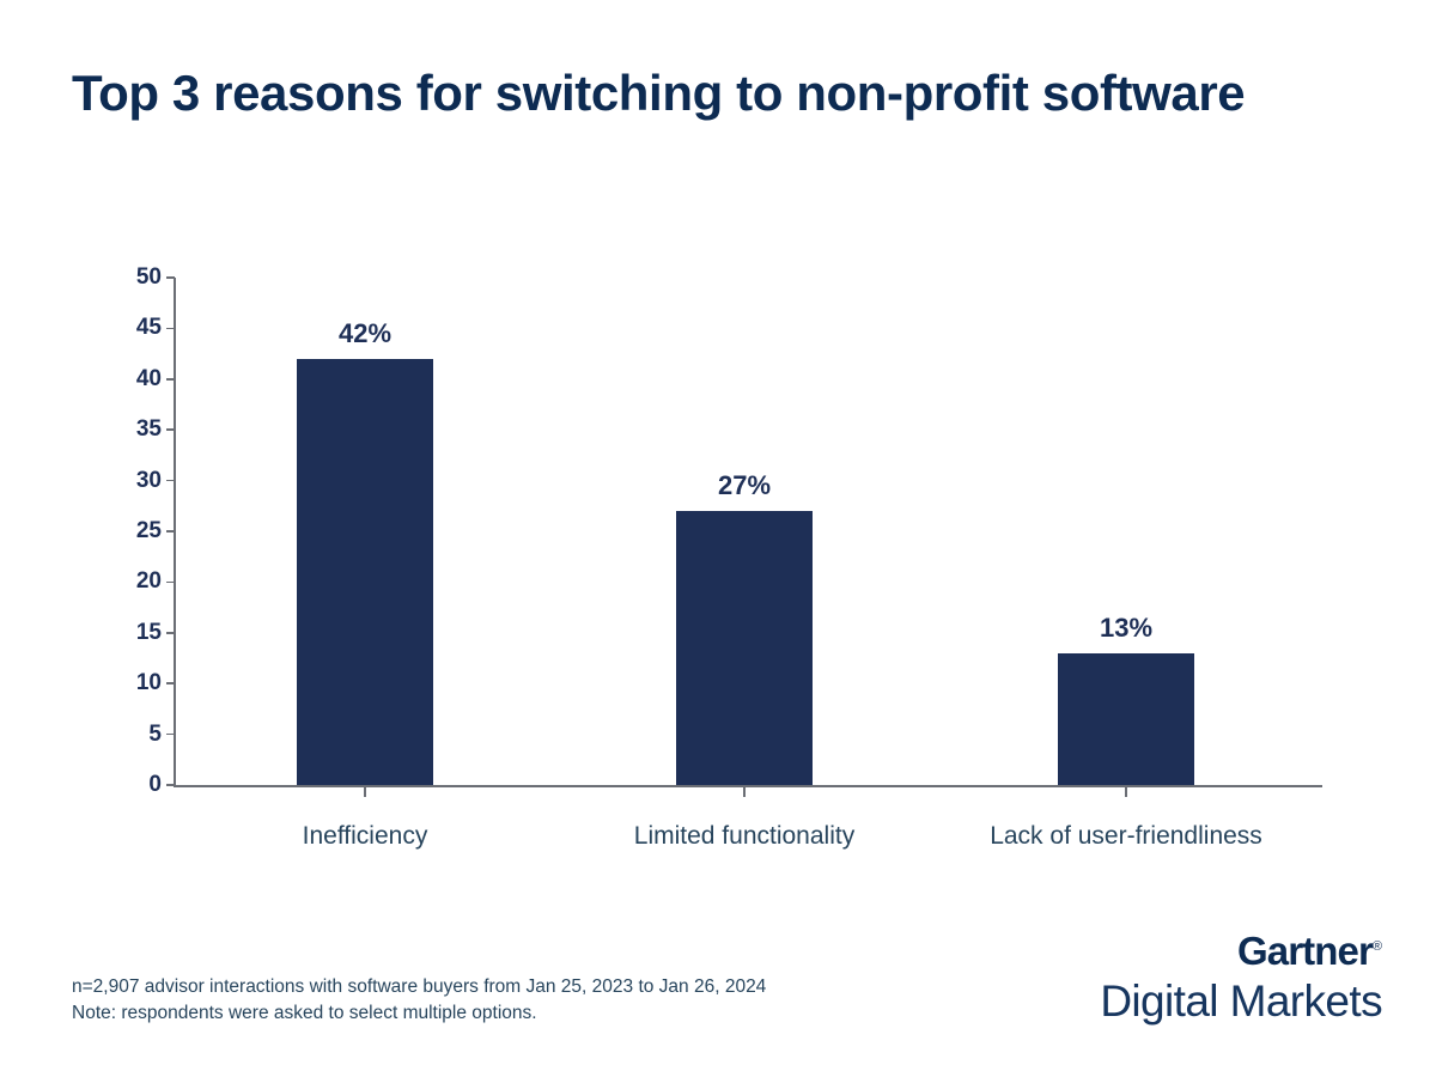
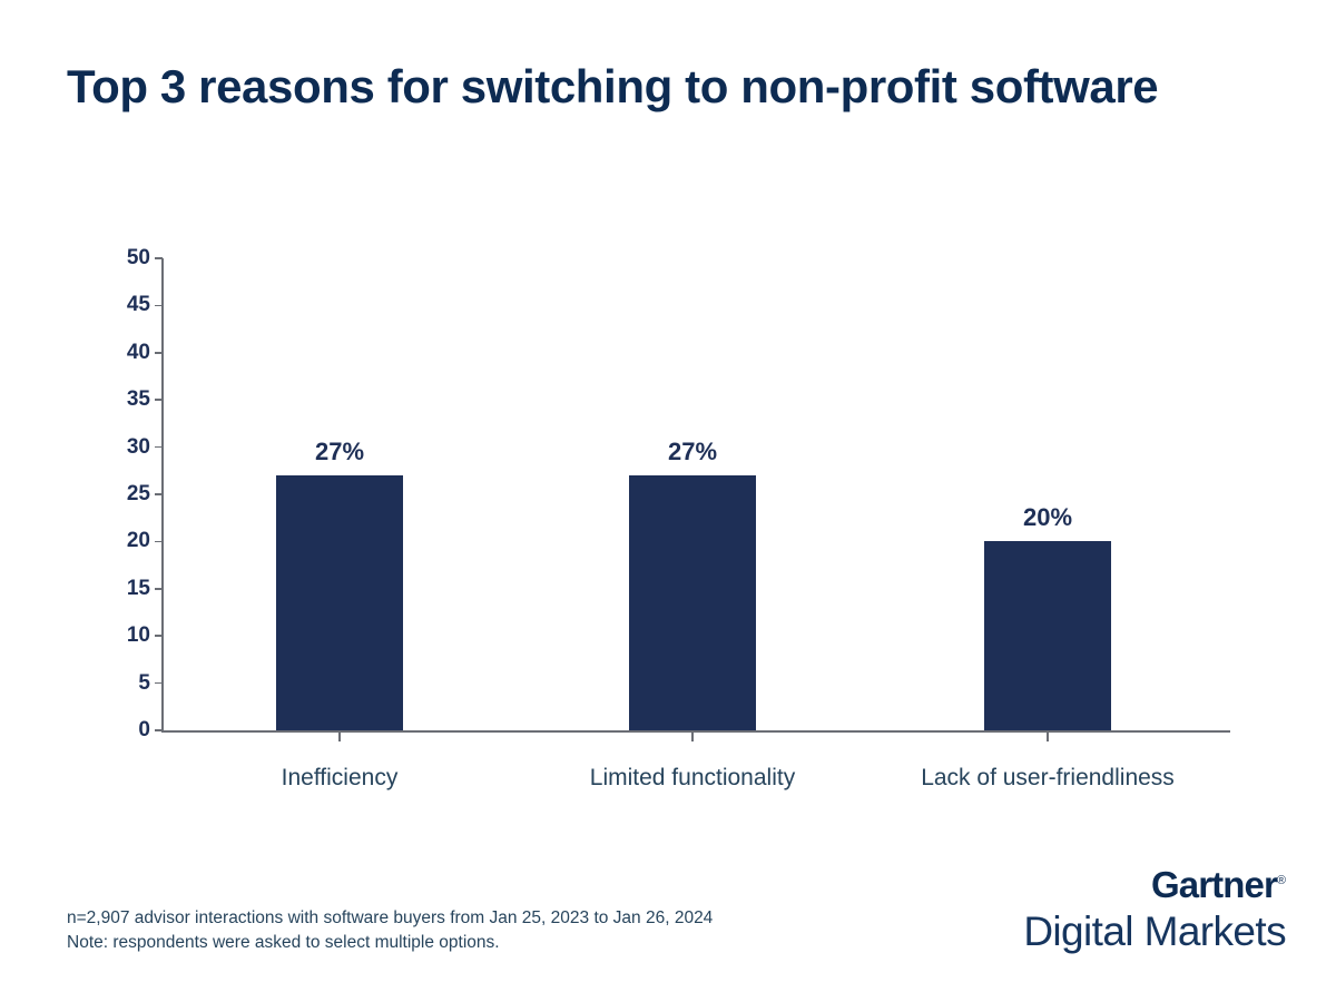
Inefficiency: 42% -> 27%
Lack of user-friendliness: 13% -> 20%
